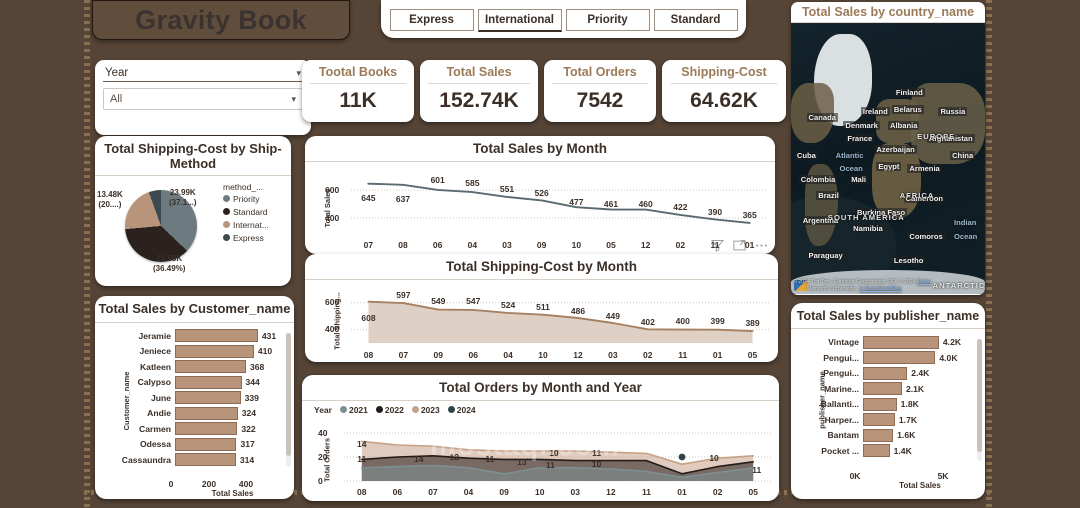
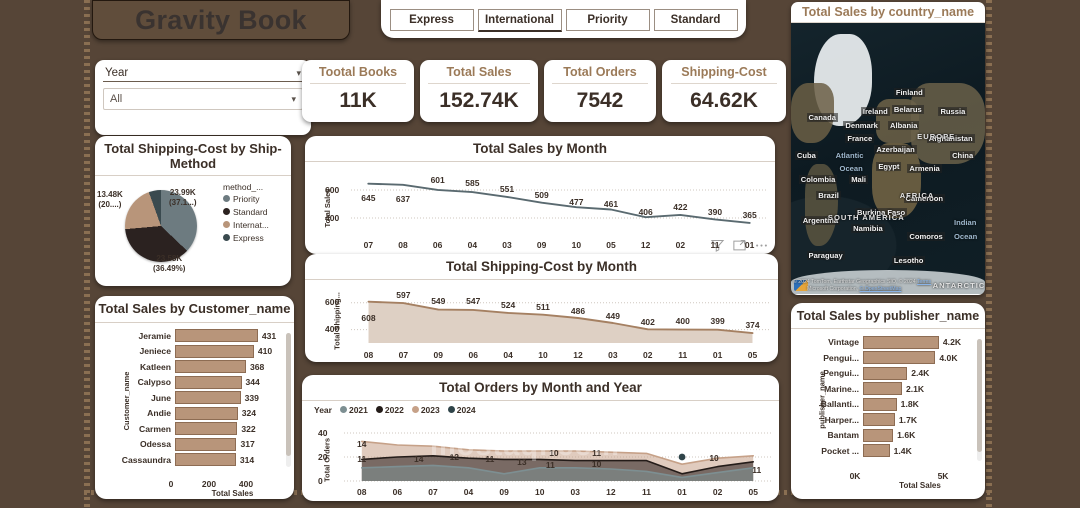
Total Sales by Month/09: 526 -> 509
Total Sales by Month/12: 460 -> 406
Total Shipping-Cost by Month/05: 389 -> 374
